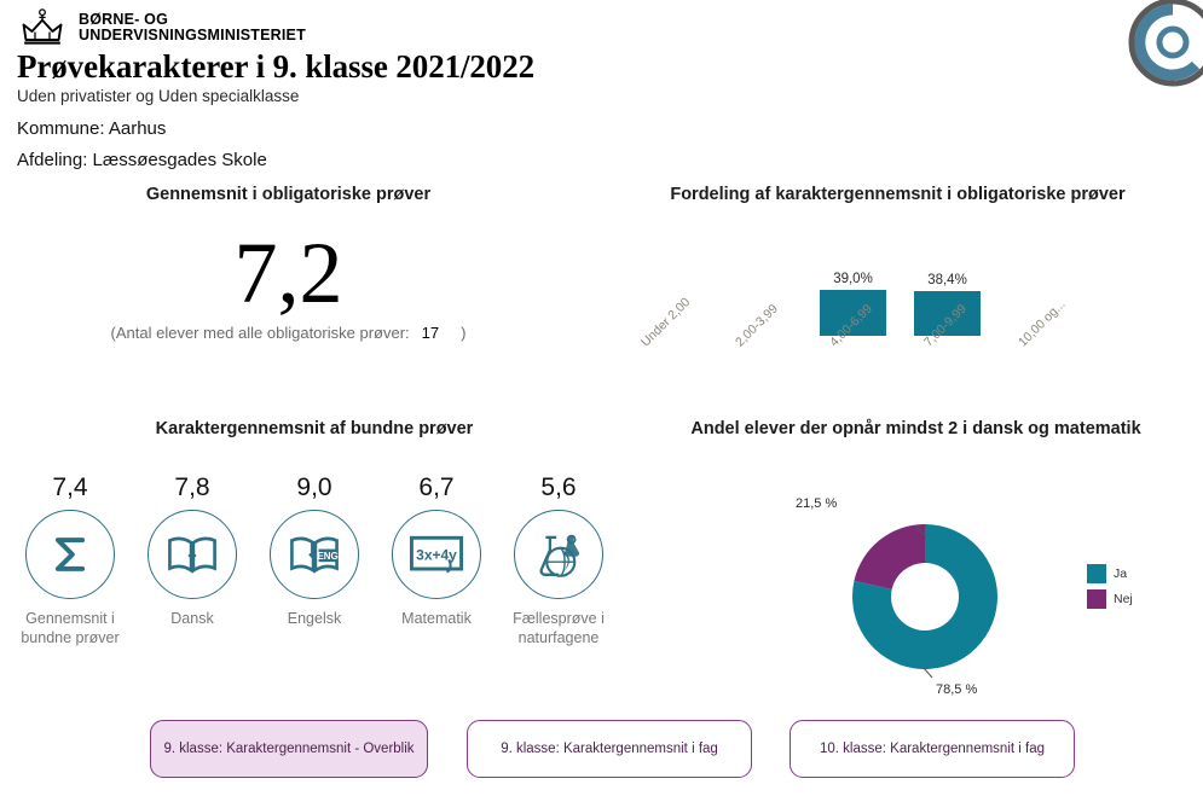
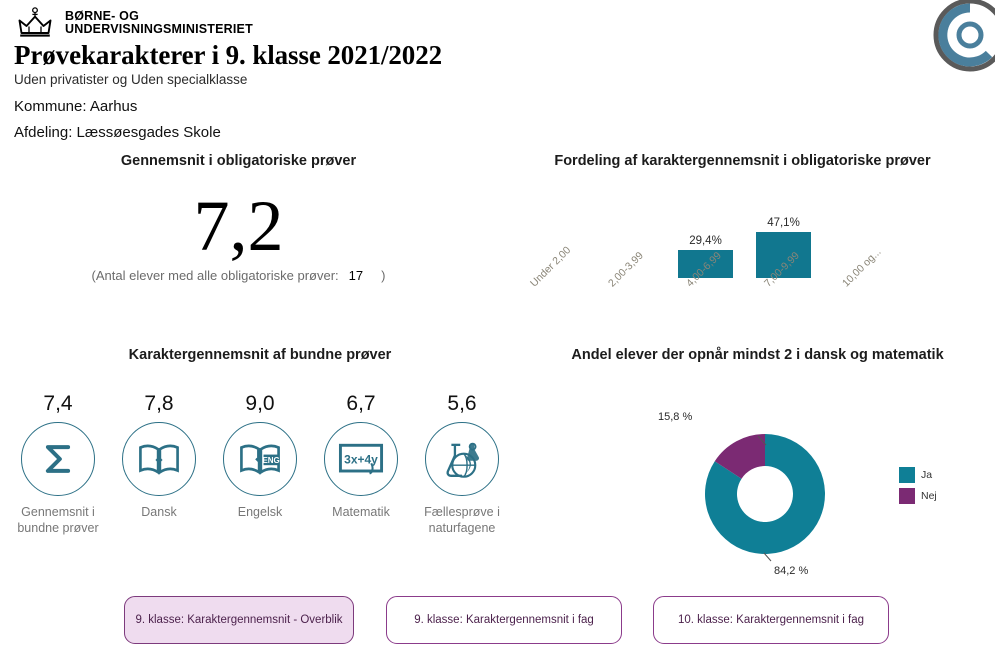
Fordeling af karaktergennemsnit i obligatoriske prøver/4,00-6,99: 39,0% -> 29,4%
Fordeling af karaktergennemsnit i obligatoriske prøver/7,00-9,99: 38,4% -> 47,1%
Andel elever der opnår mindst 2 i dansk og matematik/Ja: 78,5 -> 84,2
Andel elever der opnår mindst 2 i dansk og matematik/Nej: 21,5 -> 15,8
